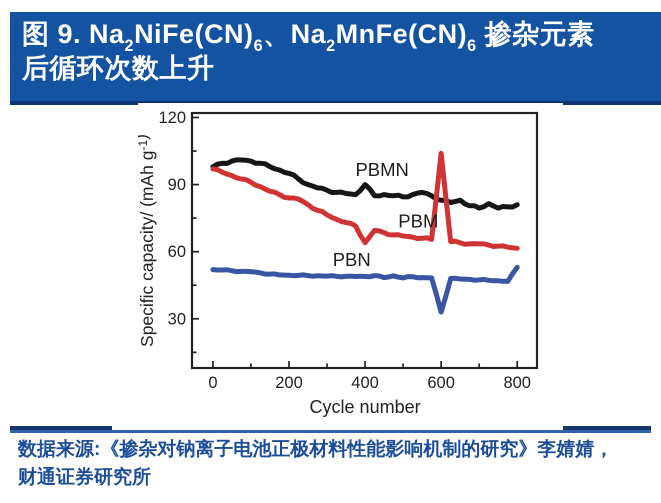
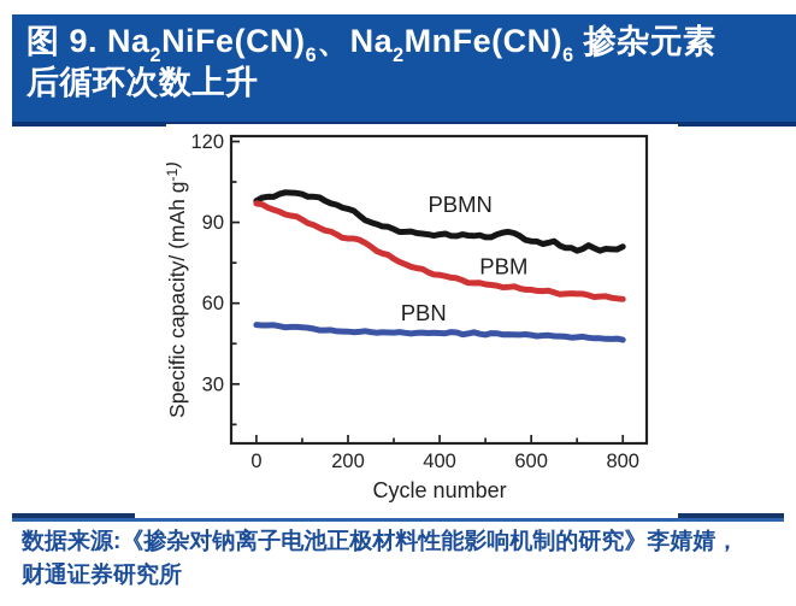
PBMN/400: 90 -> 86
PBM/400: 64 -> 70
PBM/600: 104 -> 65
PBN/600: 33 -> 48
PBN/800: 53 -> 46
